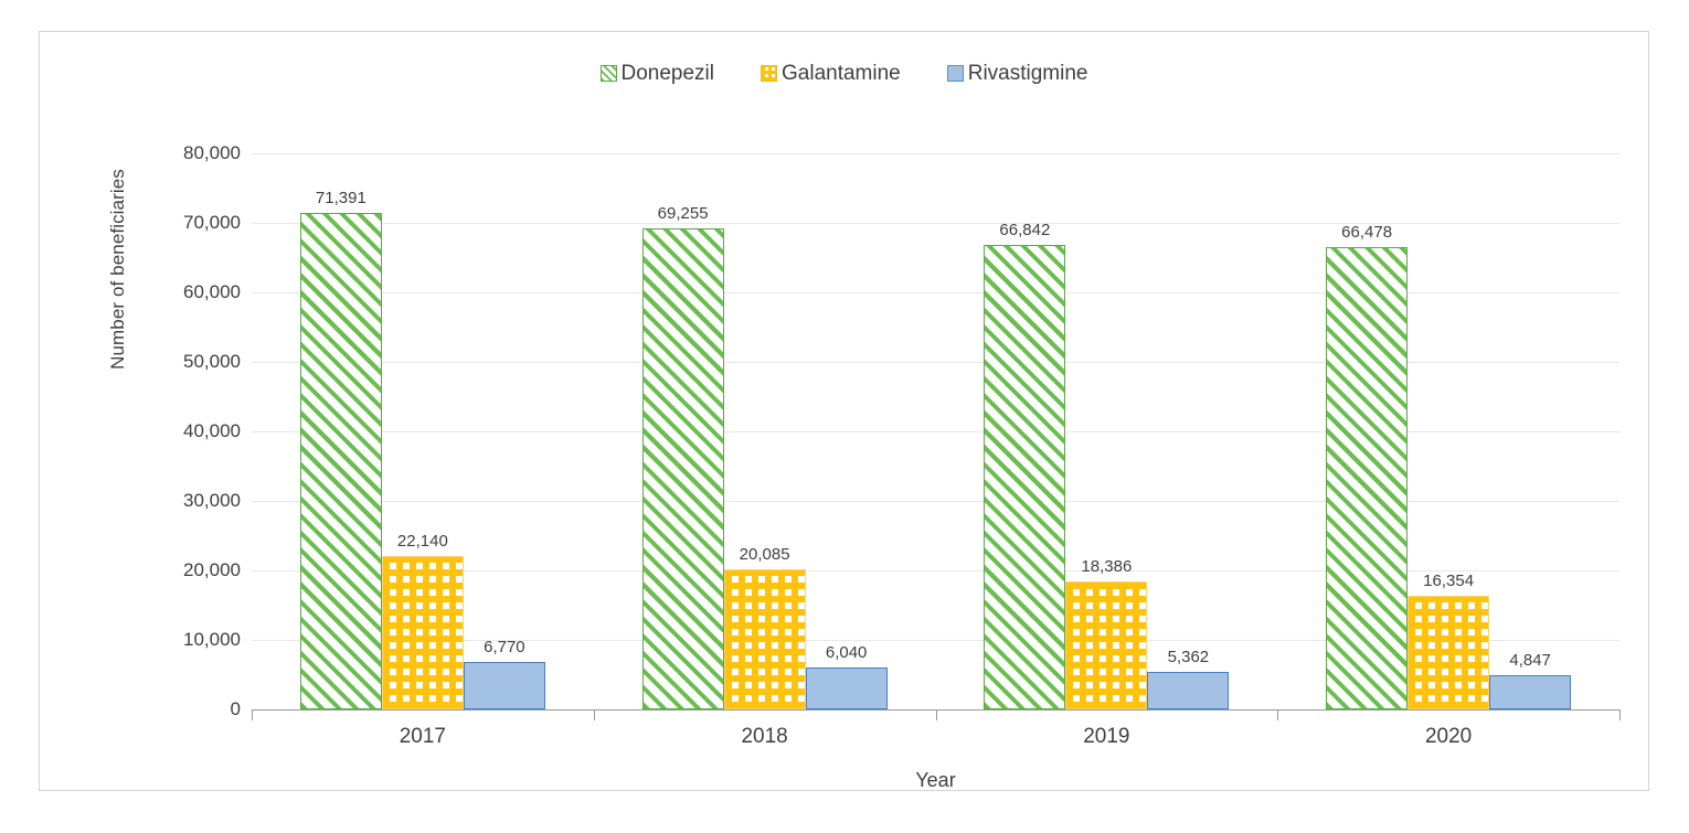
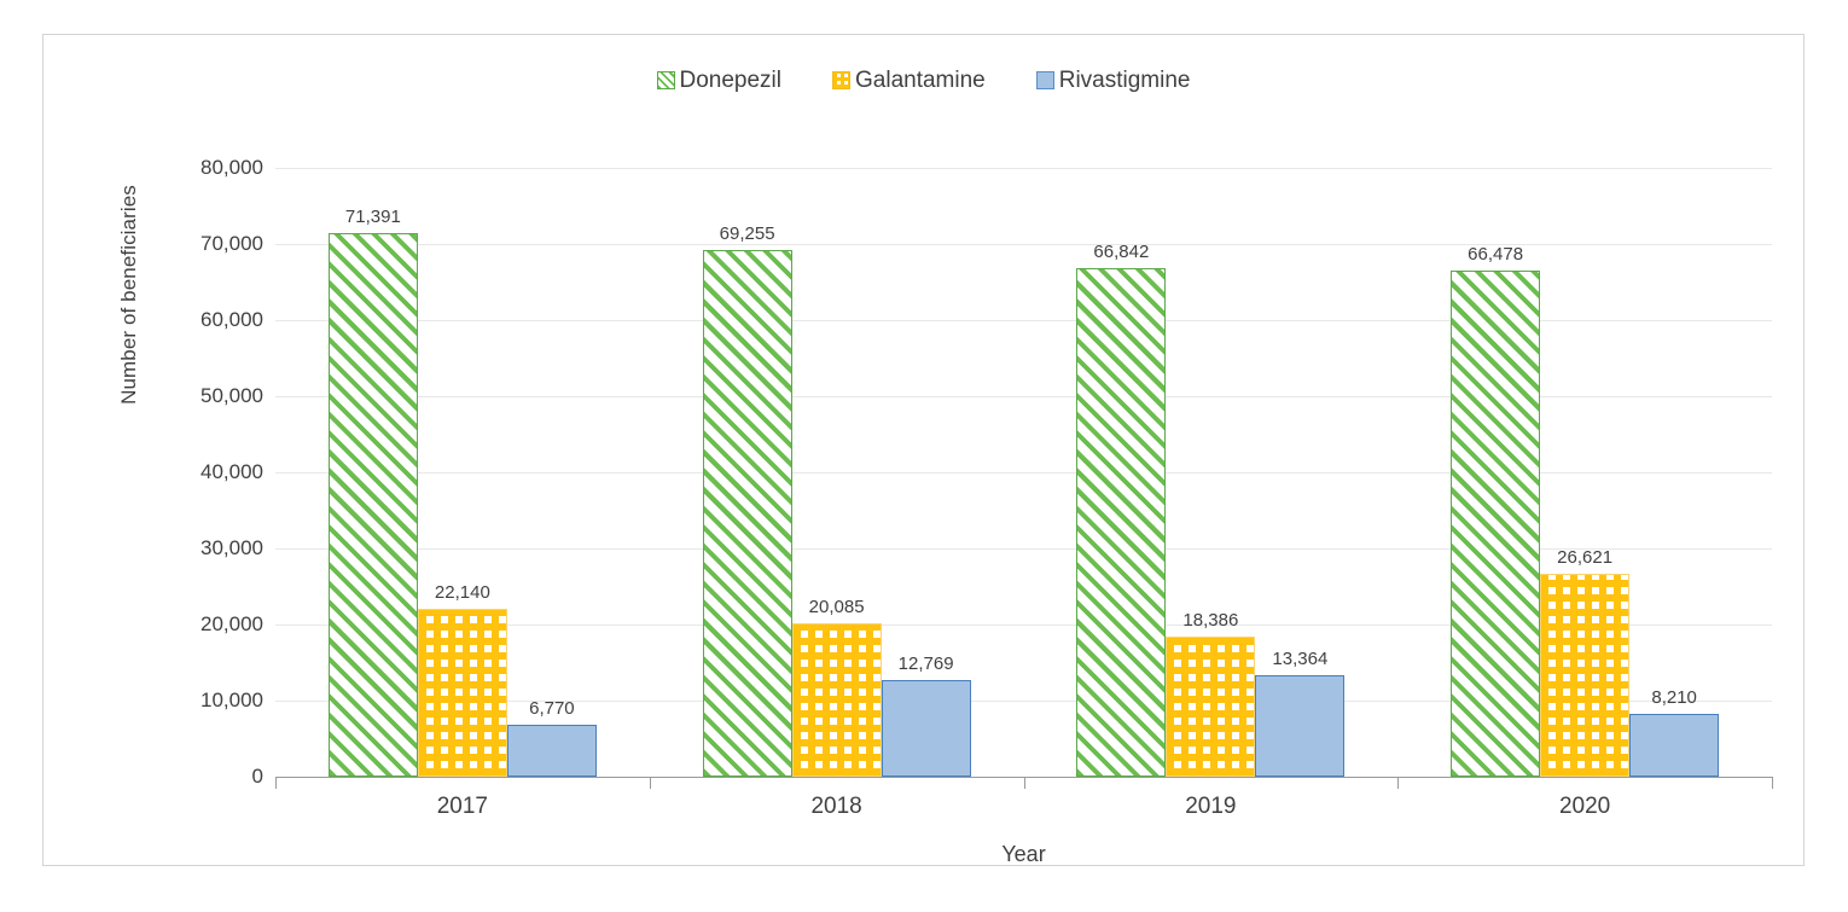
Rivastigmine/2018: 6,040 -> 12,769
Rivastigmine/2019: 5,362 -> 13,364
Galantamine/2020: 16,354 -> 26,621
Rivastigmine/2020: 4,847 -> 8,210
